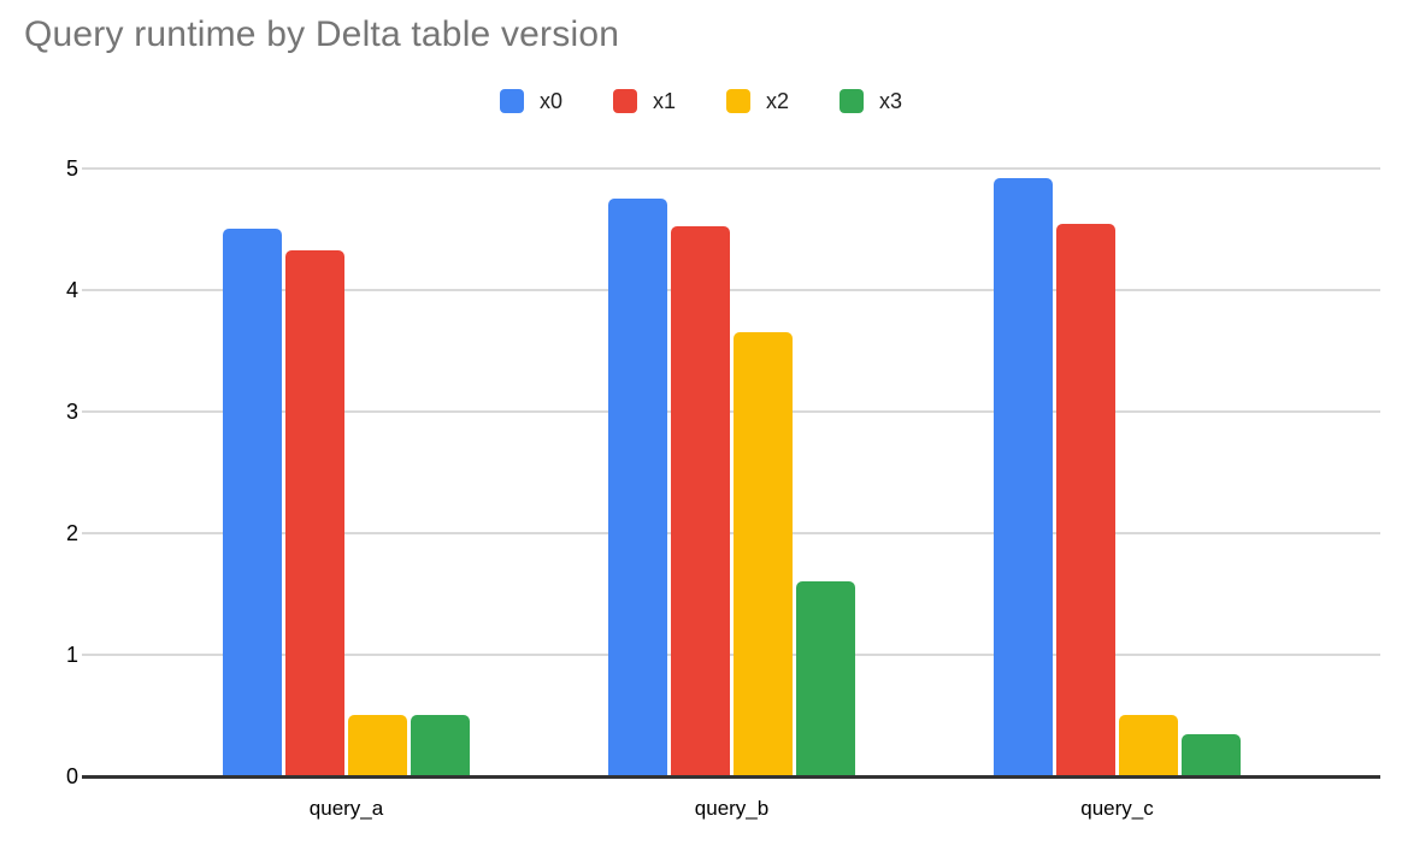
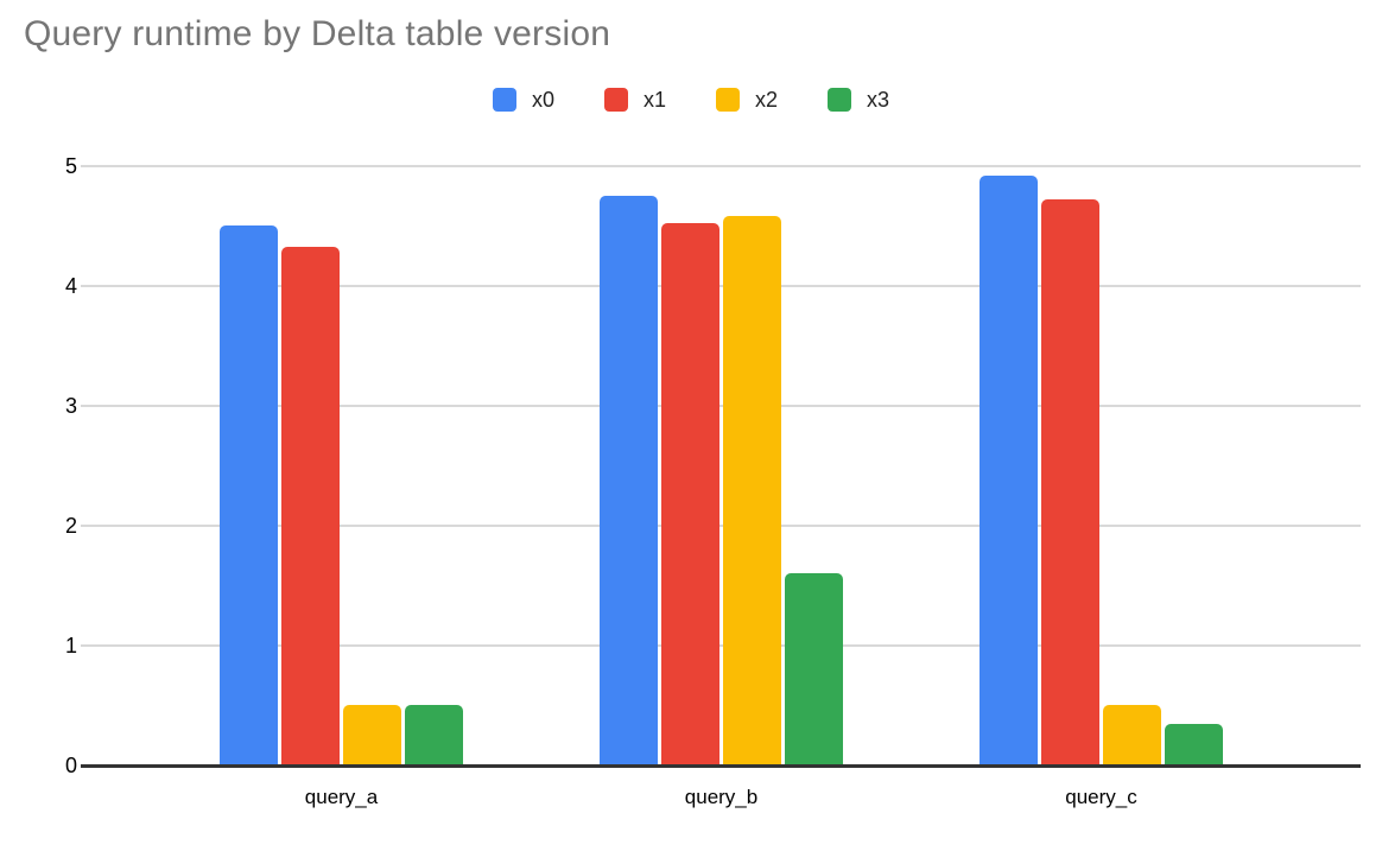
x2/query_b: 3.65 -> 4.58
x1/query_c: 4.54 -> 4.72
